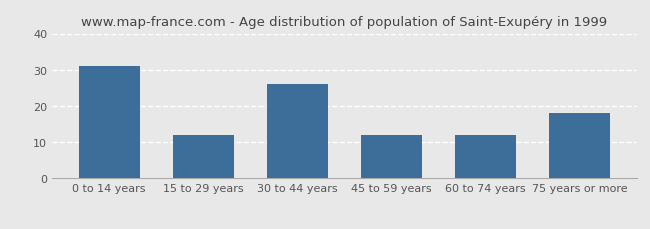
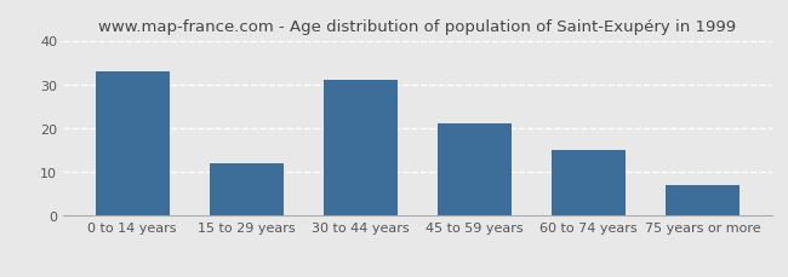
0 to 14 years: 31 -> 33
30 to 44 years: 26 -> 31
45 to 59 years: 12 -> 21
60 to 74 years: 12 -> 15
75 years or more: 18 -> 7
